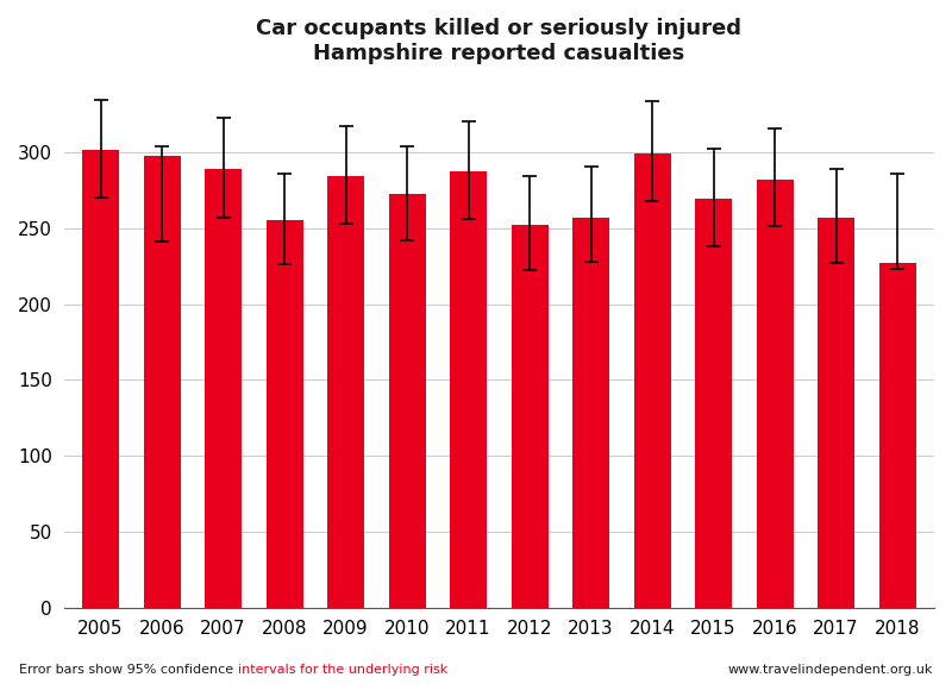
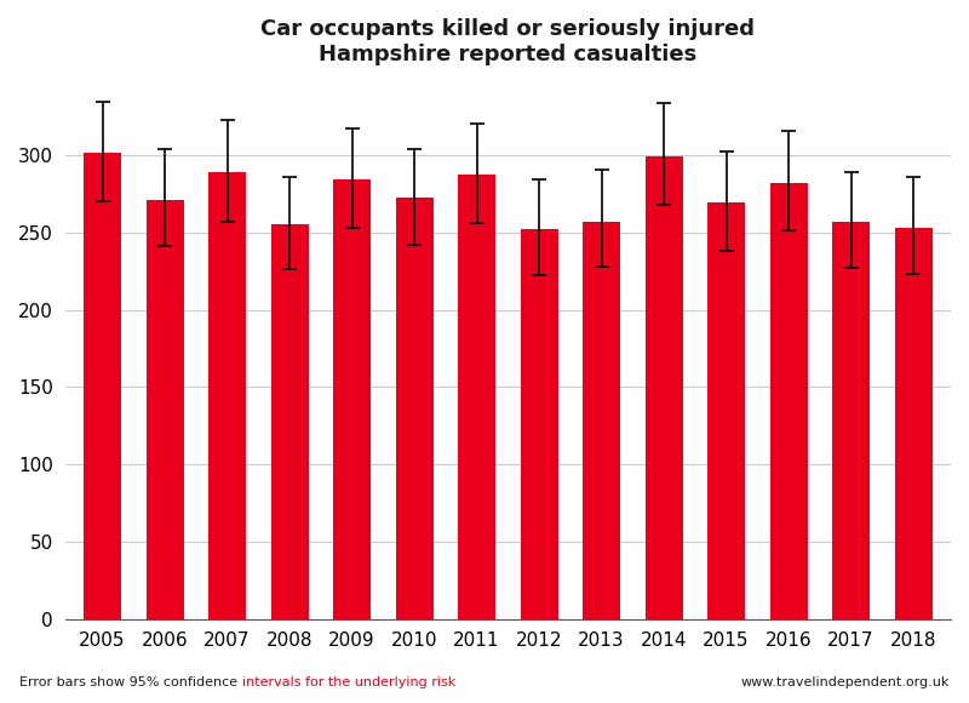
2006: 297 -> 271
2018: 227 -> 253
